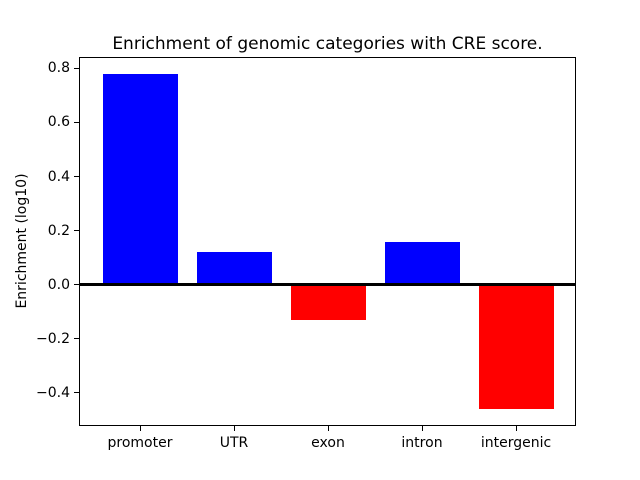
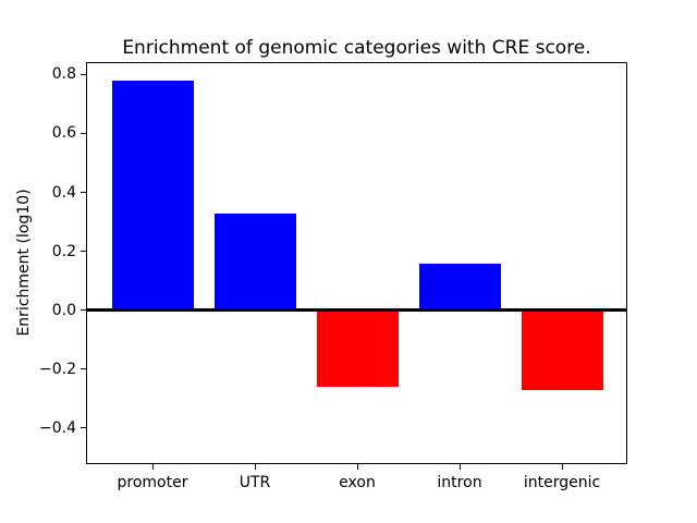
UTR: 0.12 -> 0.33
exon: -0.13 -> -0.26
intergenic: -0.46 -> -0.27
